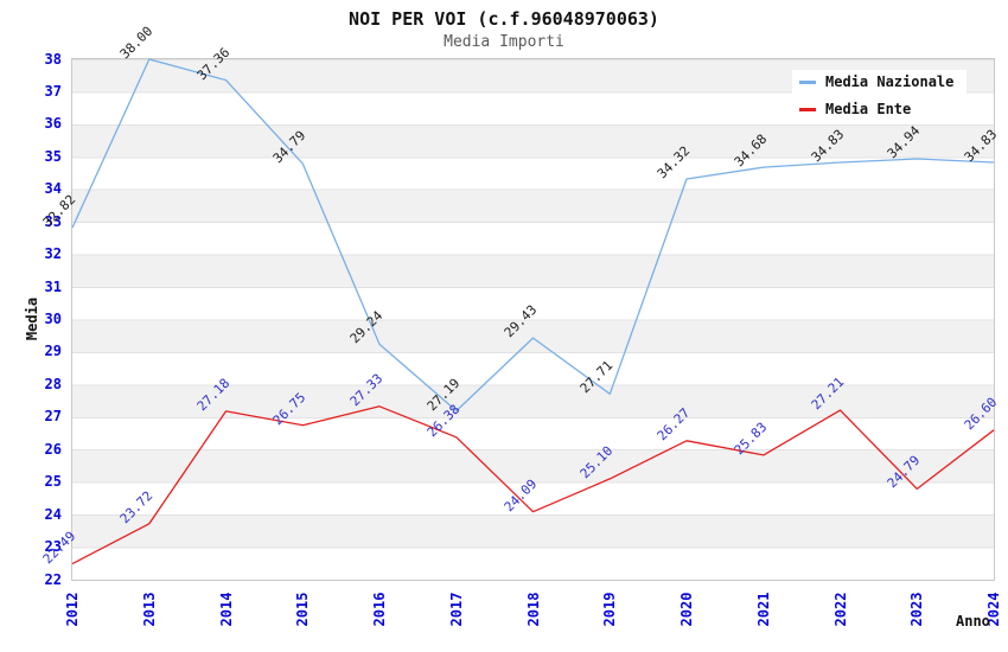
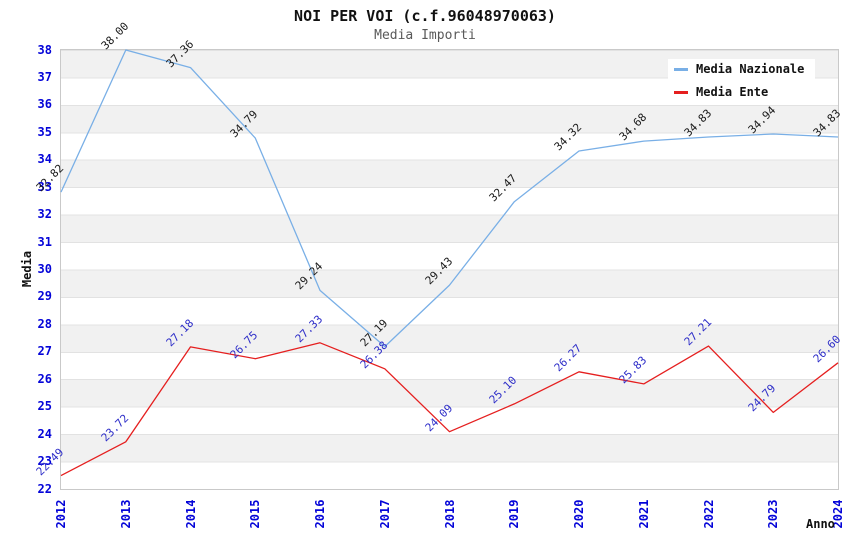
Media Nazionale/2019: 27.71 -> 32.47
